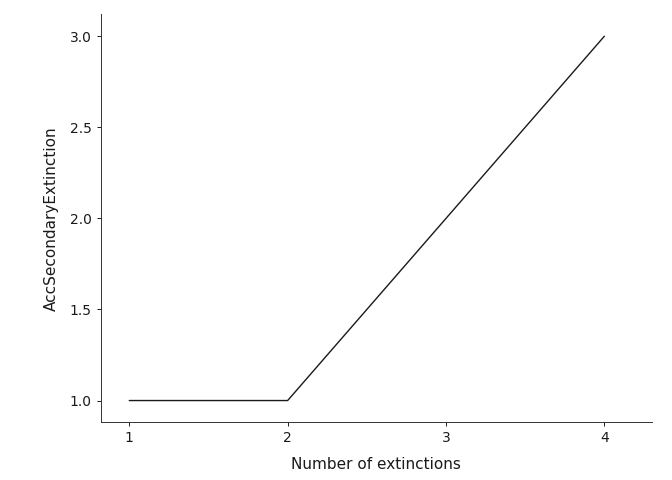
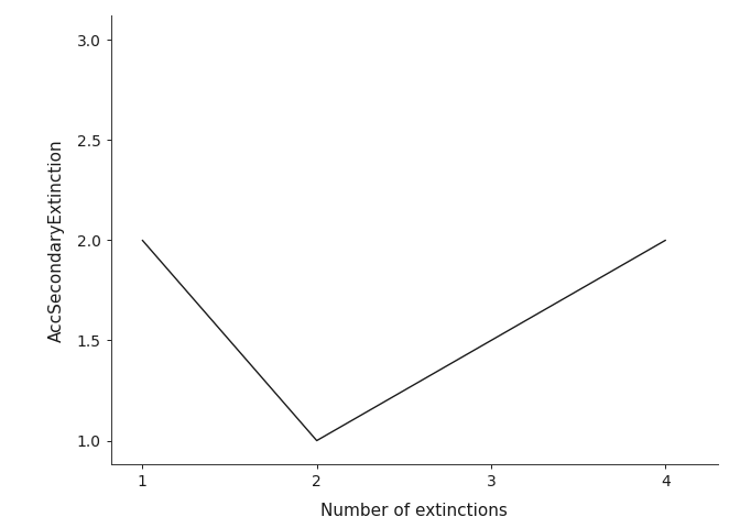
1: 1 -> 2
4: 3 -> 2
